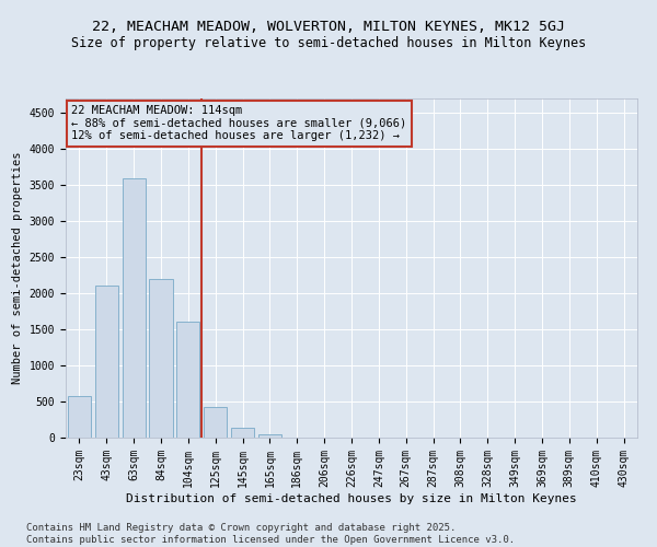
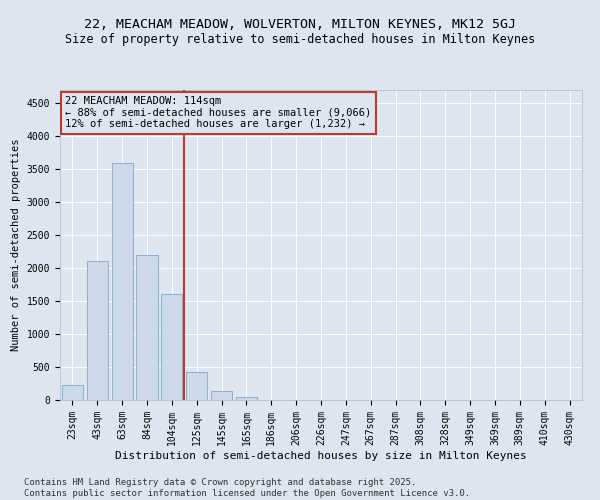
23sqm: 580 -> 230
